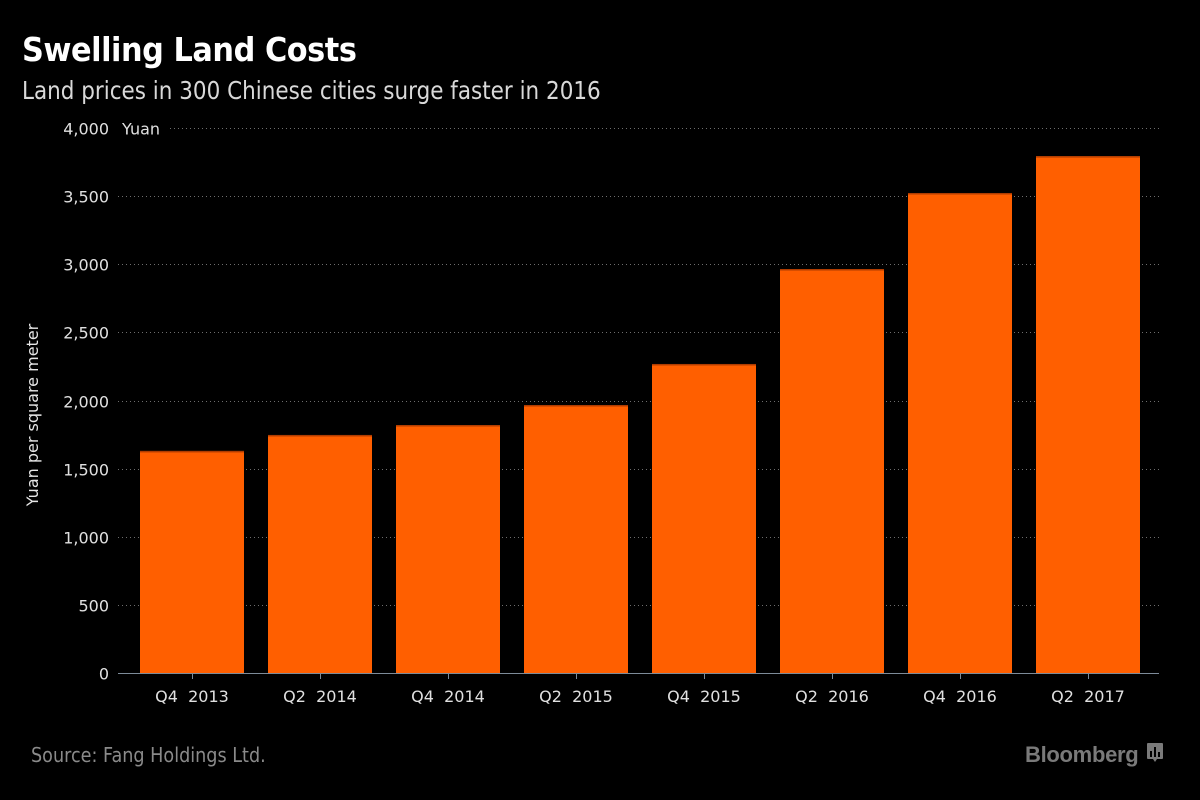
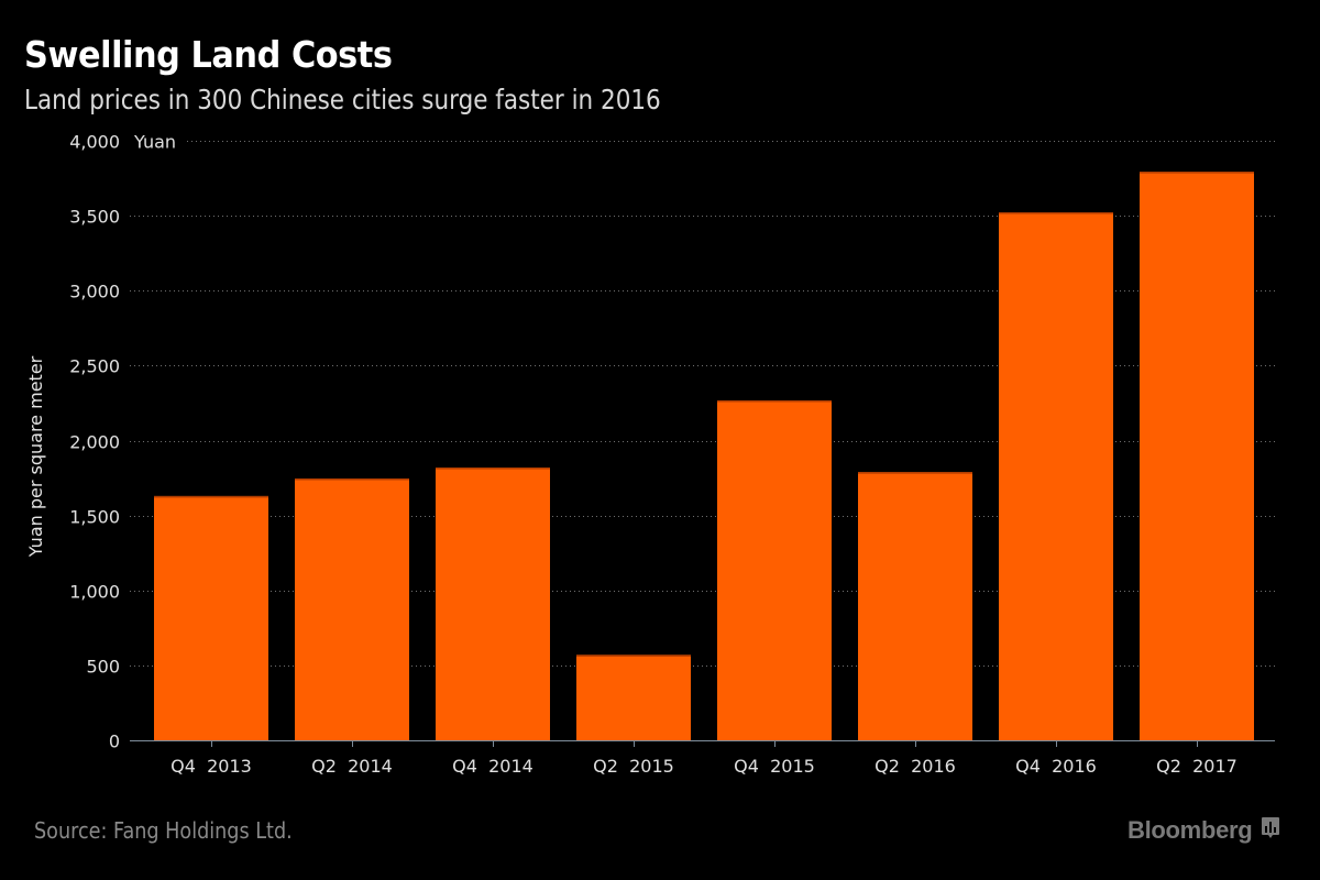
Q2 2015: 1970 -> 570
Q2 2016: 2960 -> 1790
